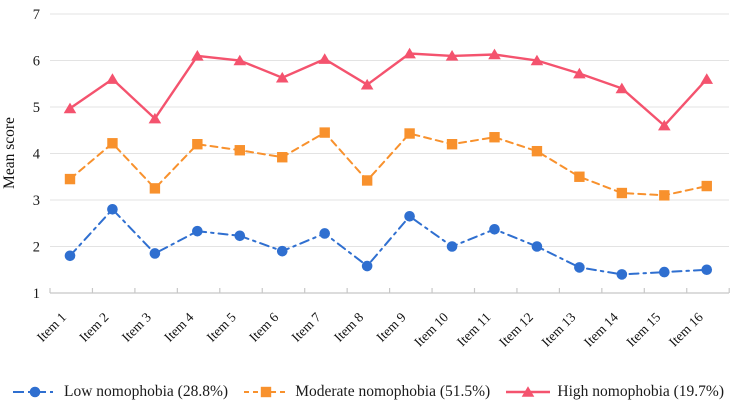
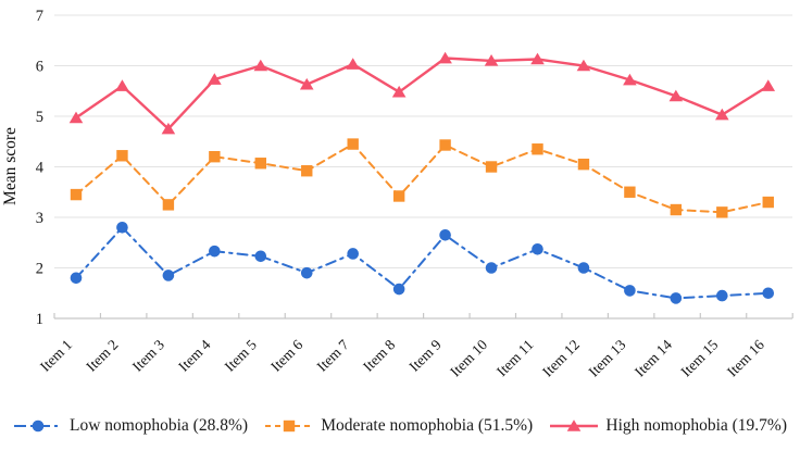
High nomophobia (19.7%)/Item 4: 6.1 -> 5.7
Moderate nomophobia (51.5%)/Item 10: 4.2 -> 4.0
High nomophobia (19.7%)/Item 15: 4.6 -> 5.0
